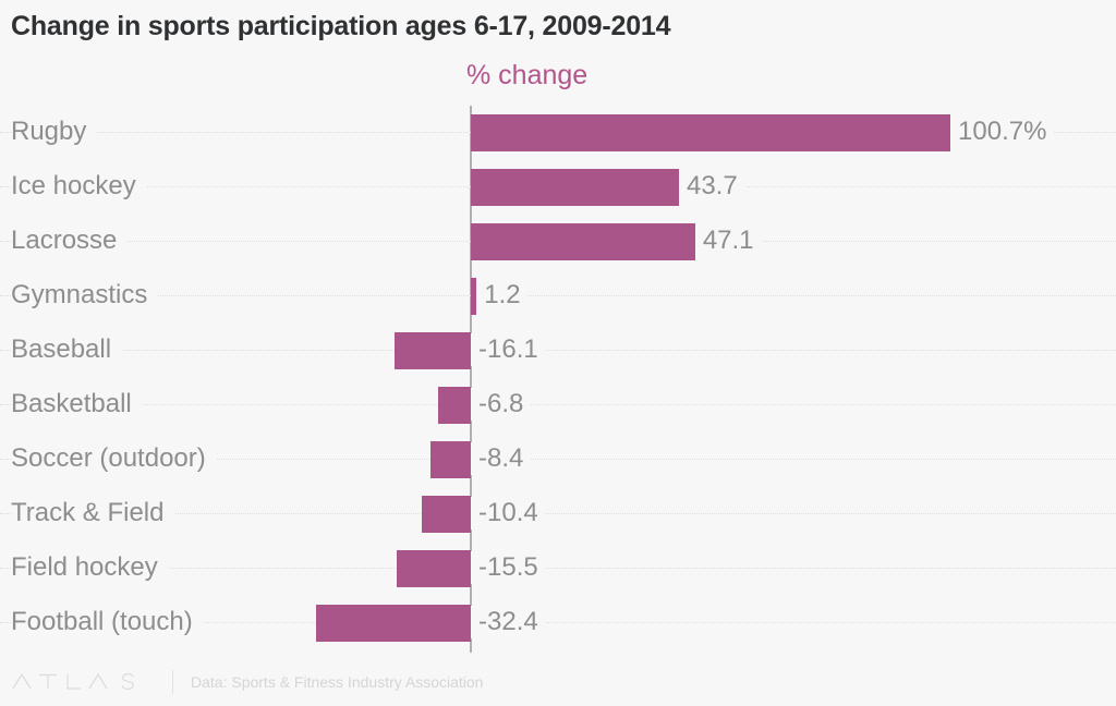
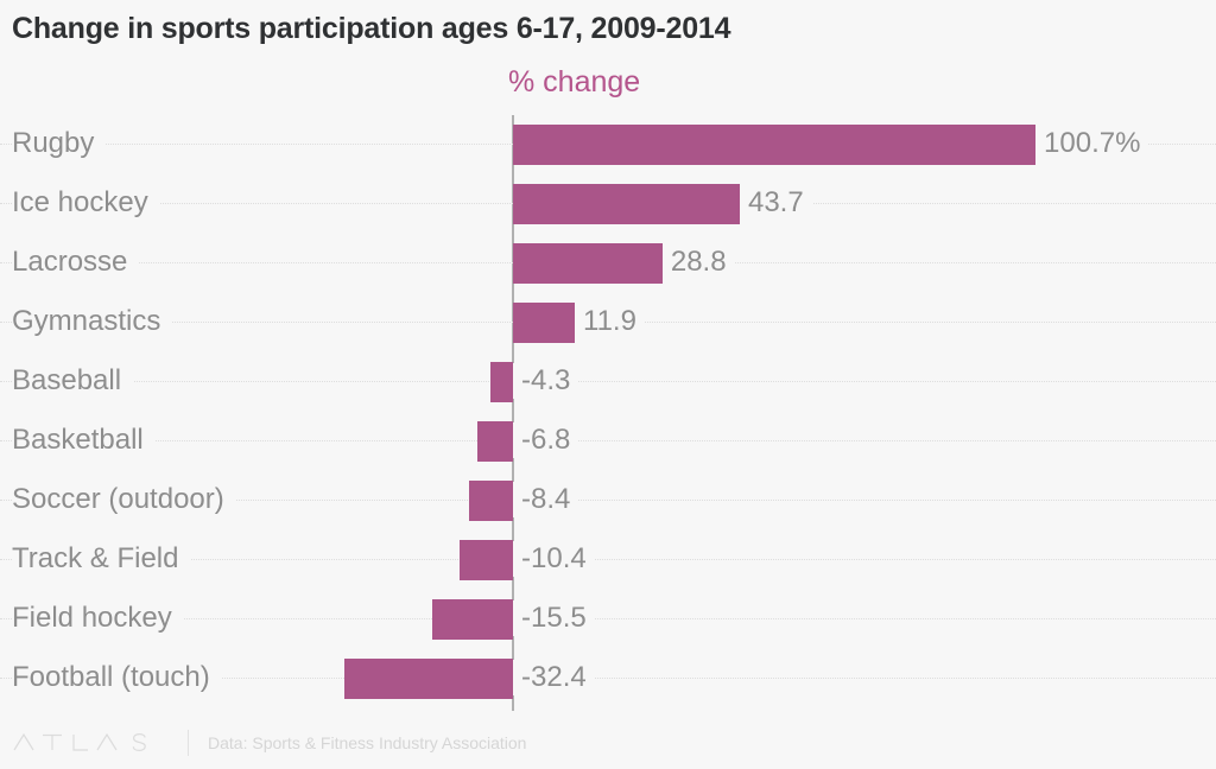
Lacrosse: 47.1 -> 28.8
Gymnastics: 1.2 -> 11.9
Baseball: -16.1 -> -4.3
